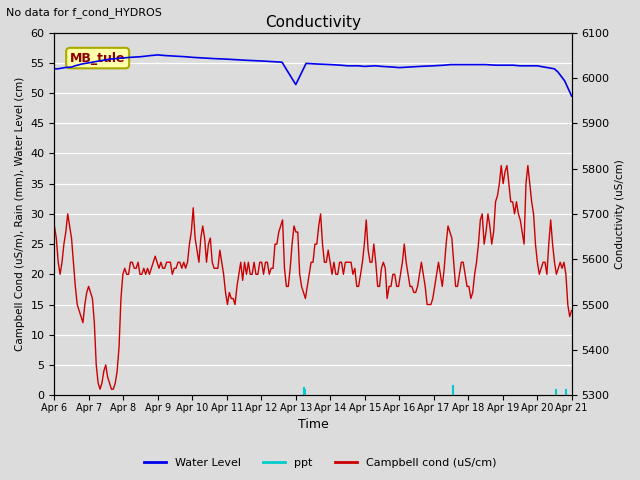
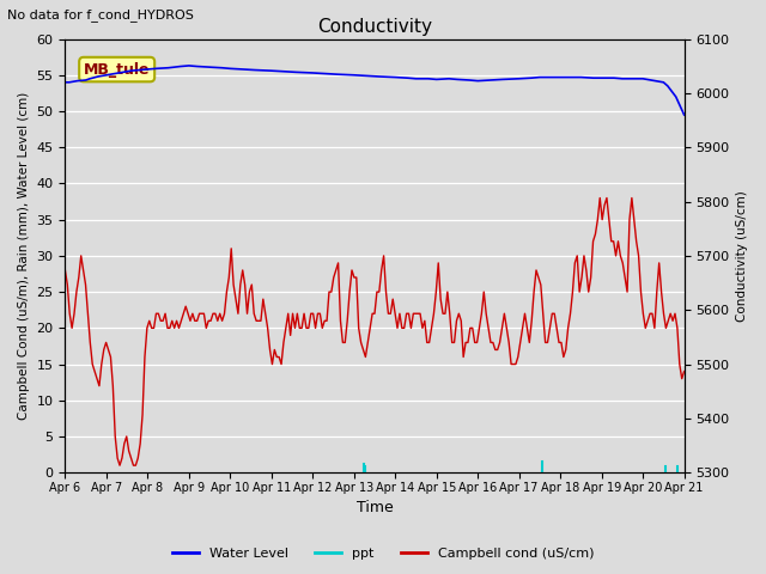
Water Level/Apr 13: 51.4 -> 55.0
